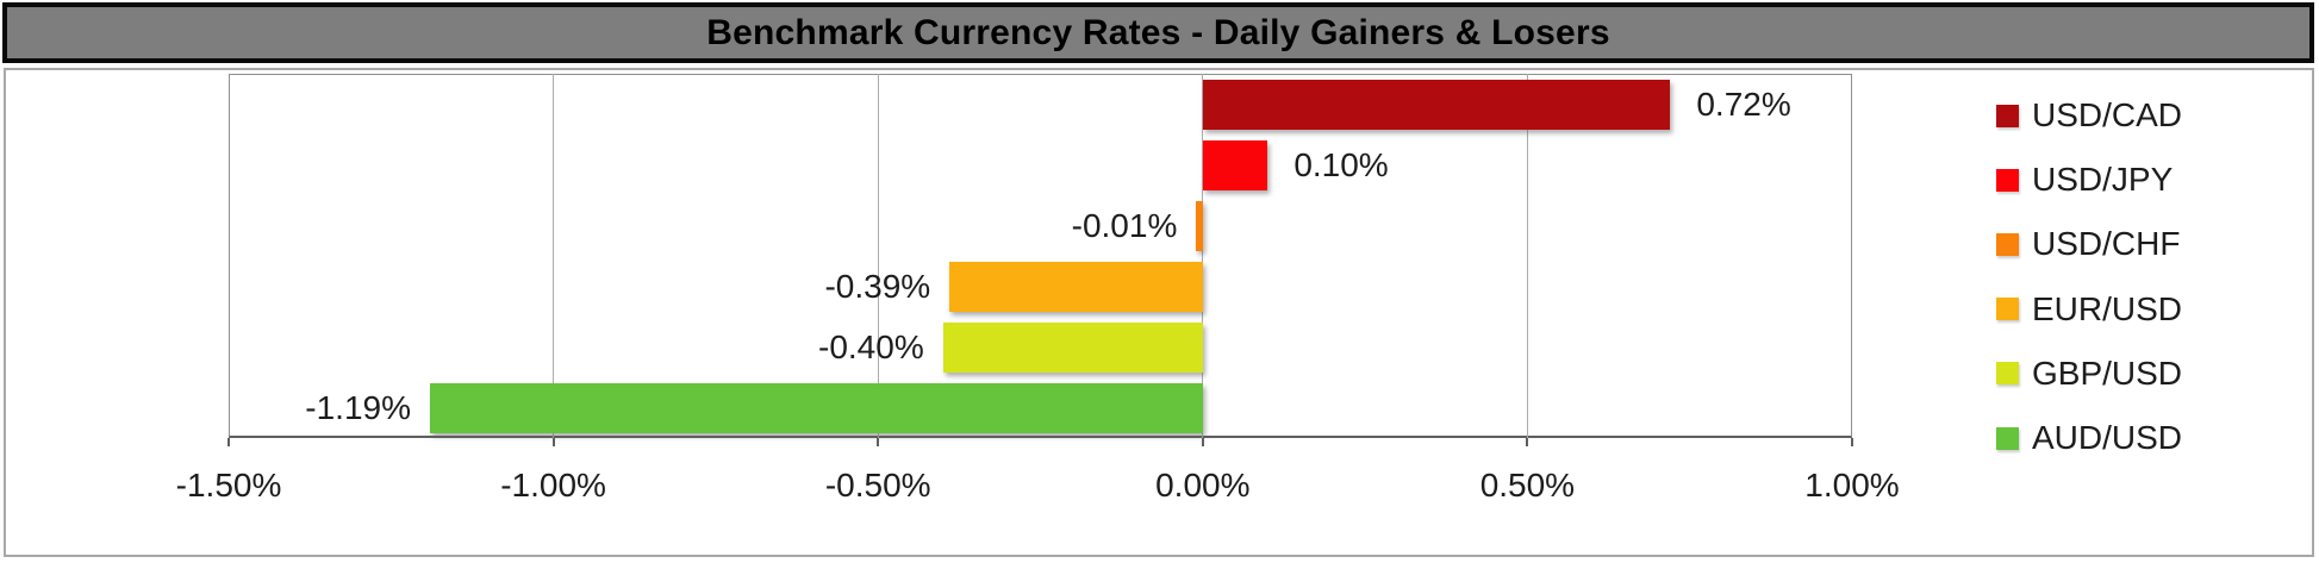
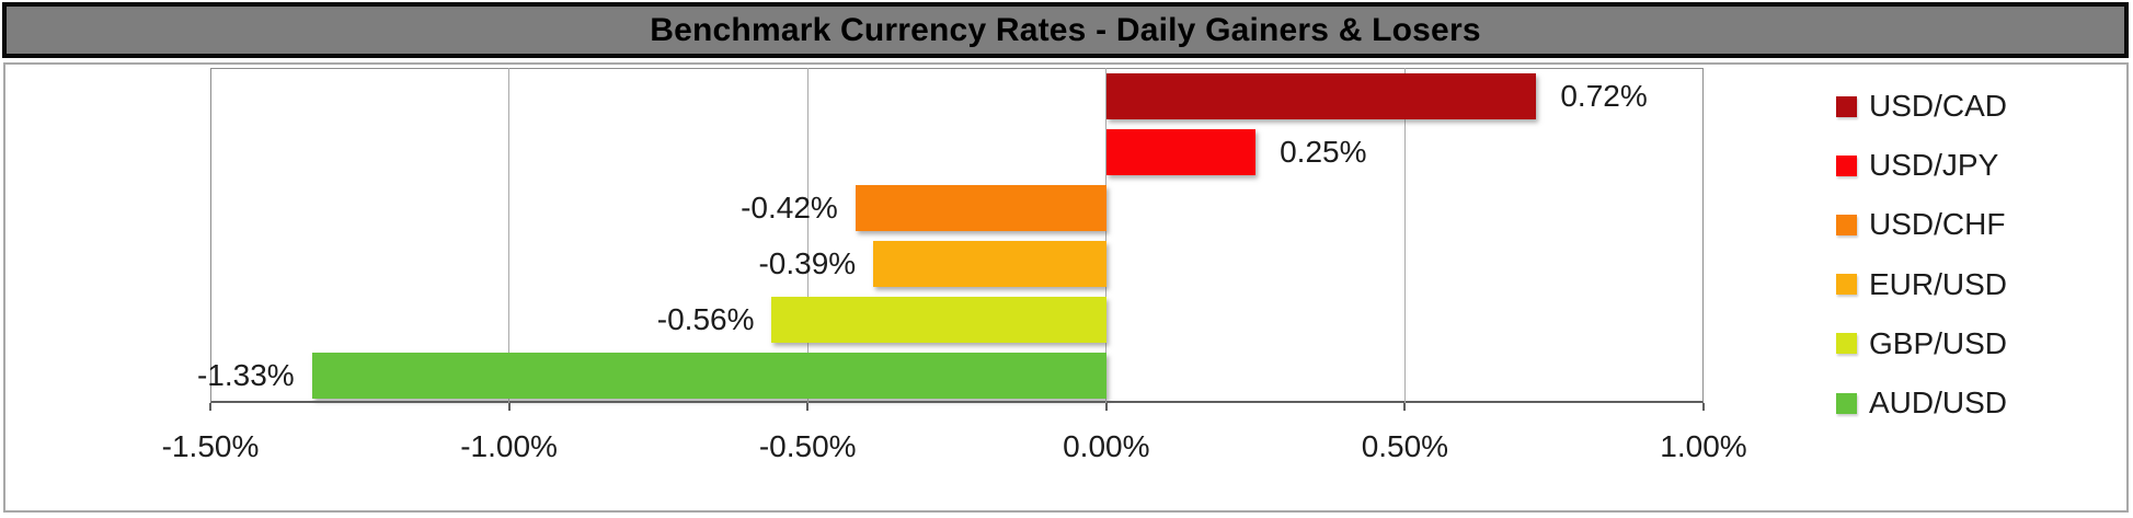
USD/JPY: 0.10% -> 0.25%
USD/CHF: -0.01% -> -0.42%
GBP/USD: -0.40% -> -0.56%
AUD/USD: -1.19% -> -1.33%
